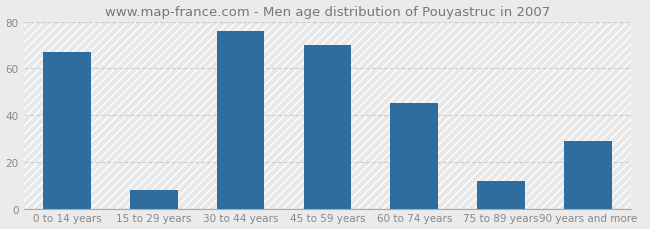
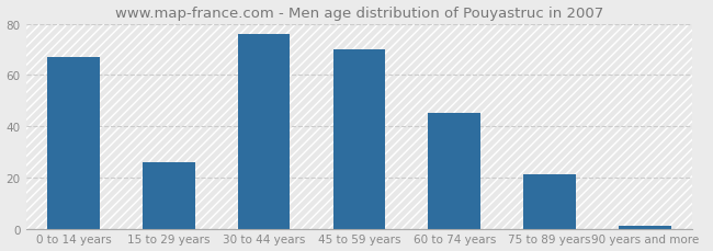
15 to 29 years: 8 -> 26
75 to 89 years: 12 -> 21
90 years and more: 29 -> 1
